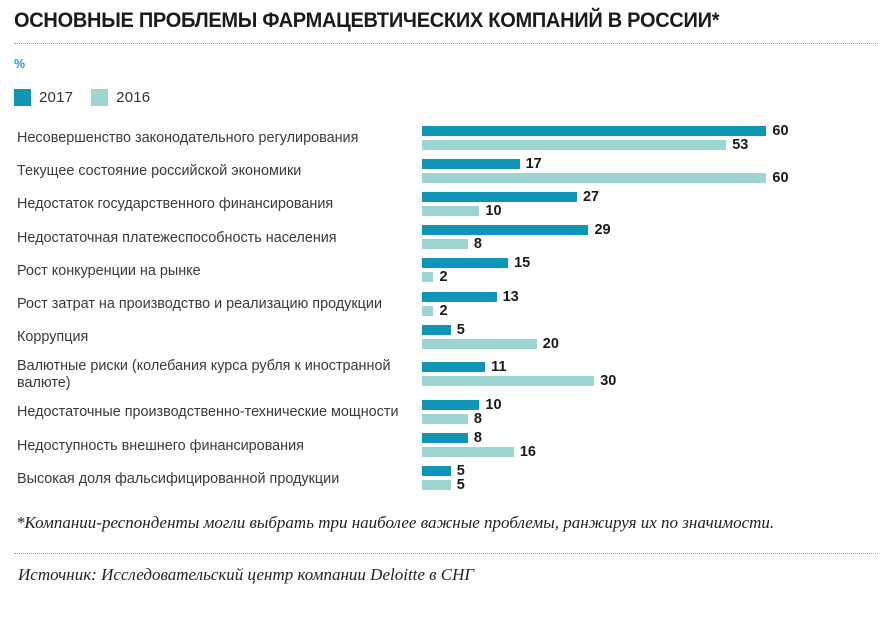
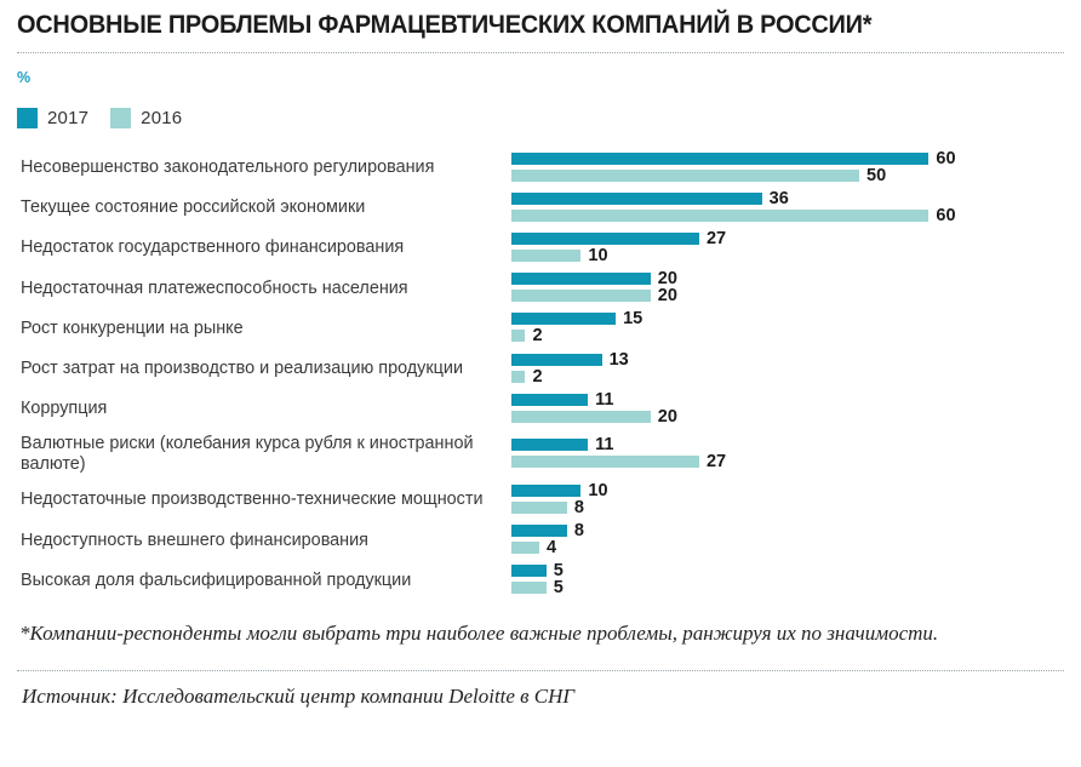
2016/Несовершенство законодательного регулирования: 53 -> 50
2017/Текущее состояние российской экономики: 17 -> 36
2017/Недостаточная платежеспособность населения: 29 -> 20
2016/Недостаточная платежеспособность населения: 8 -> 20
2017/Коррупция: 5 -> 11
2016/Валютные риски (колебания курса рубля к иностранной валюте): 30 -> 27
2016/Недоступность внешнего финансирования: 16 -> 4
